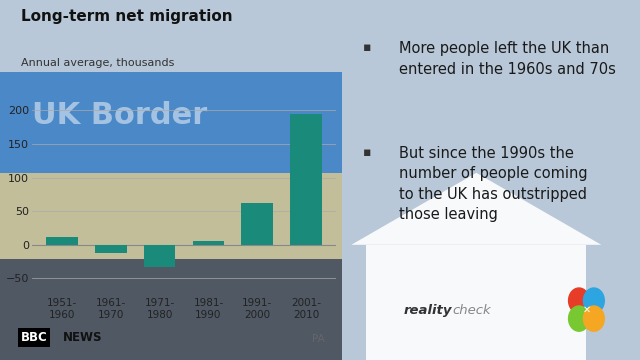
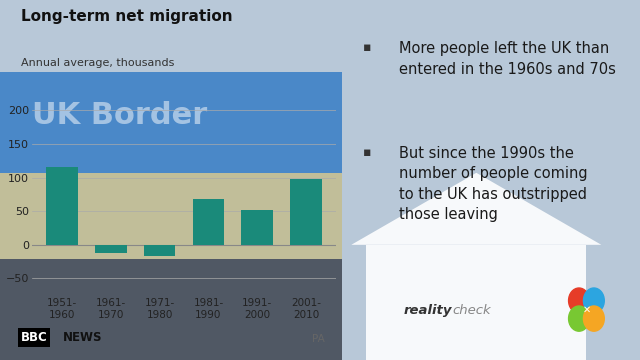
1951- 1960: 12 -> 116
1971- 1980: -33 -> -16
1981- 1990: 5 -> 68
1991- 2000: 62 -> 52
2001- 2010: 195 -> 98
